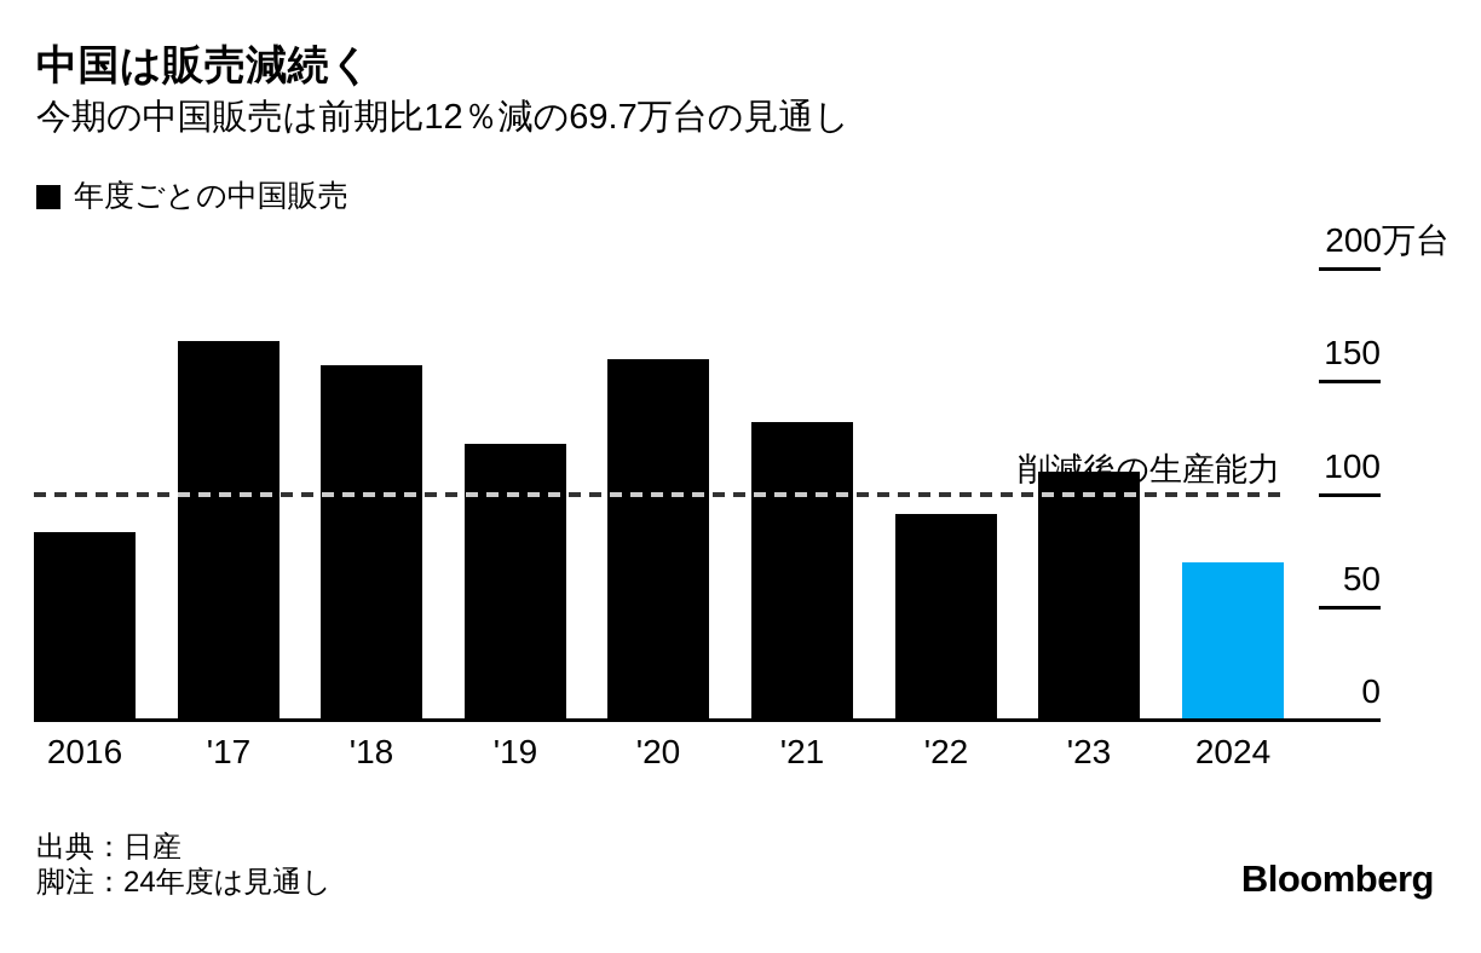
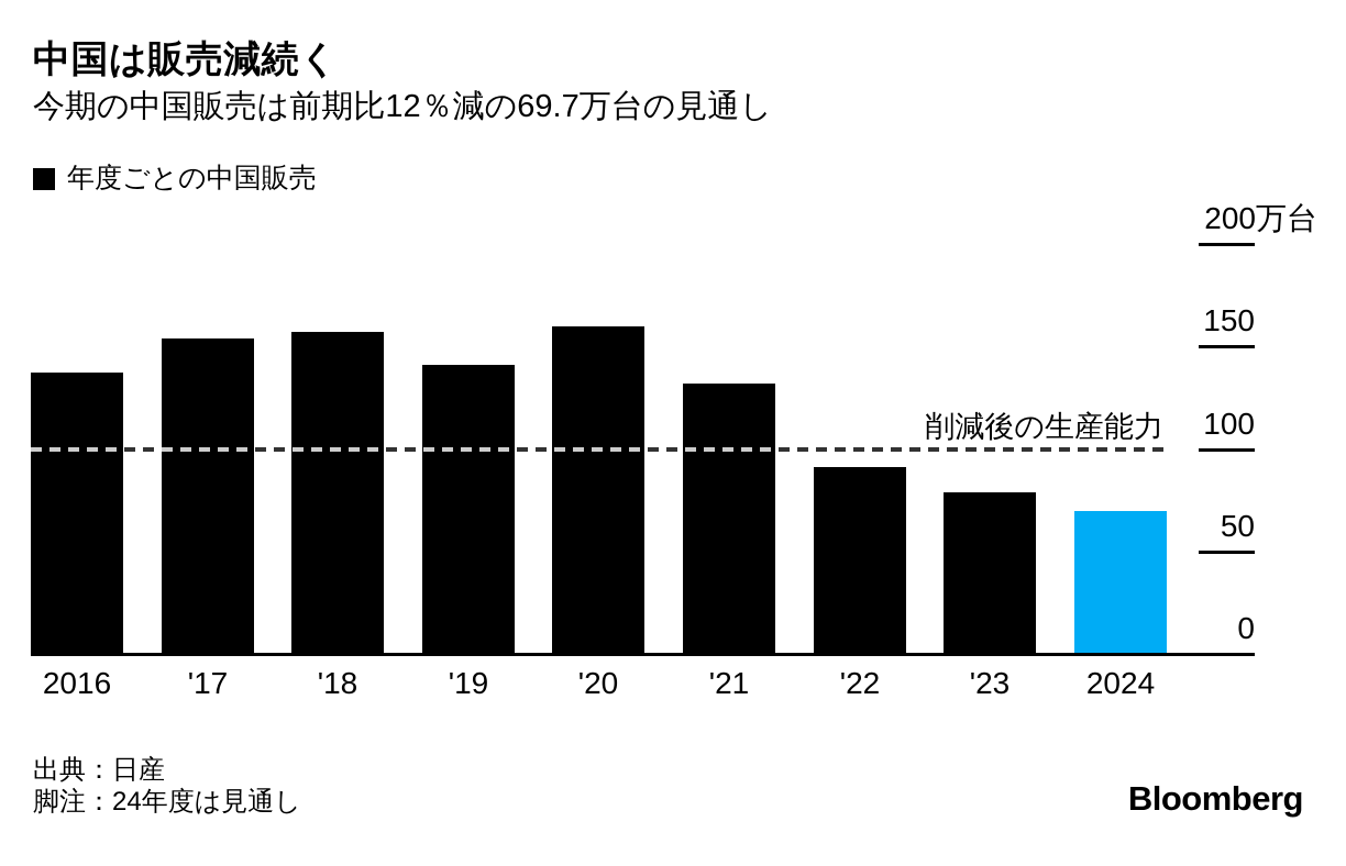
2016: 83 -> 137
'17: 168 -> 154
'19: 122 -> 141
'23: 110 -> 79
